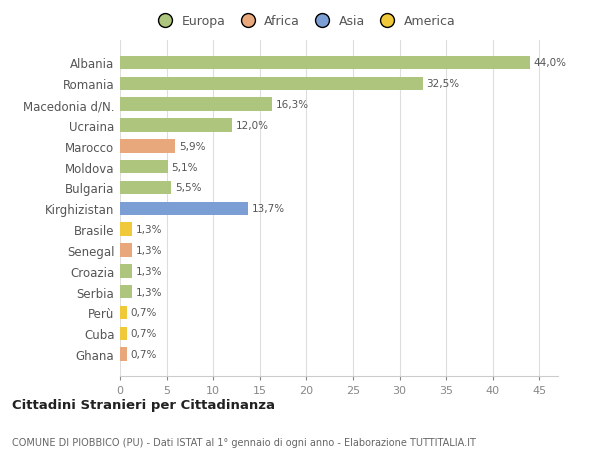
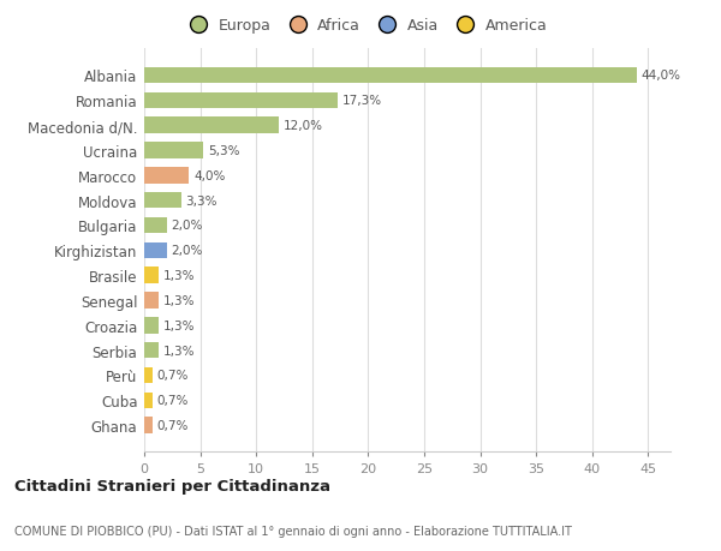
Romania: 32,5% -> 17,3%
Macedonia d/N.: 16,3% -> 12,0%
Ucraina: 12,0% -> 5,3%
Marocco: 5,9% -> 4,0%
Moldova: 5,1% -> 3,3%
Bulgaria: 5,5% -> 2,0%
Kirghizistan: 13,7% -> 2,0%
